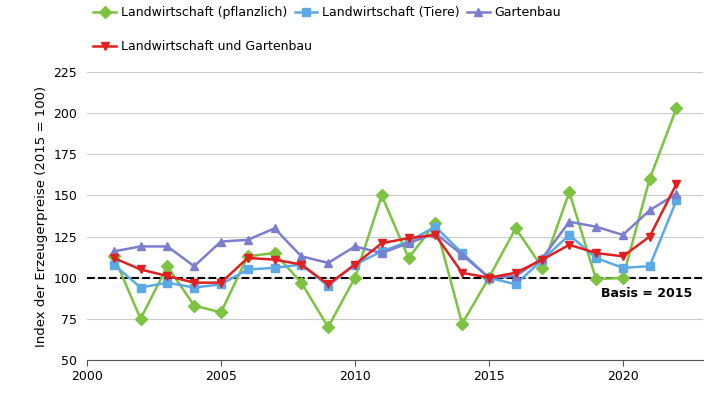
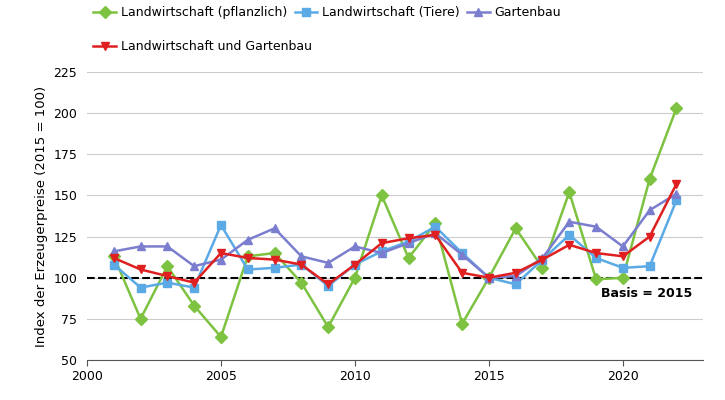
Landwirtschaft (pflanzlich)/2005: 79 -> 64
Landwirtschaft (Tiere)/2005: 96 -> 132
Gartenbau/2005: 122 -> 111
Landwirtschaft und Gartenbau/2005: 97 -> 115
Gartenbau/2020: 126 -> 119
